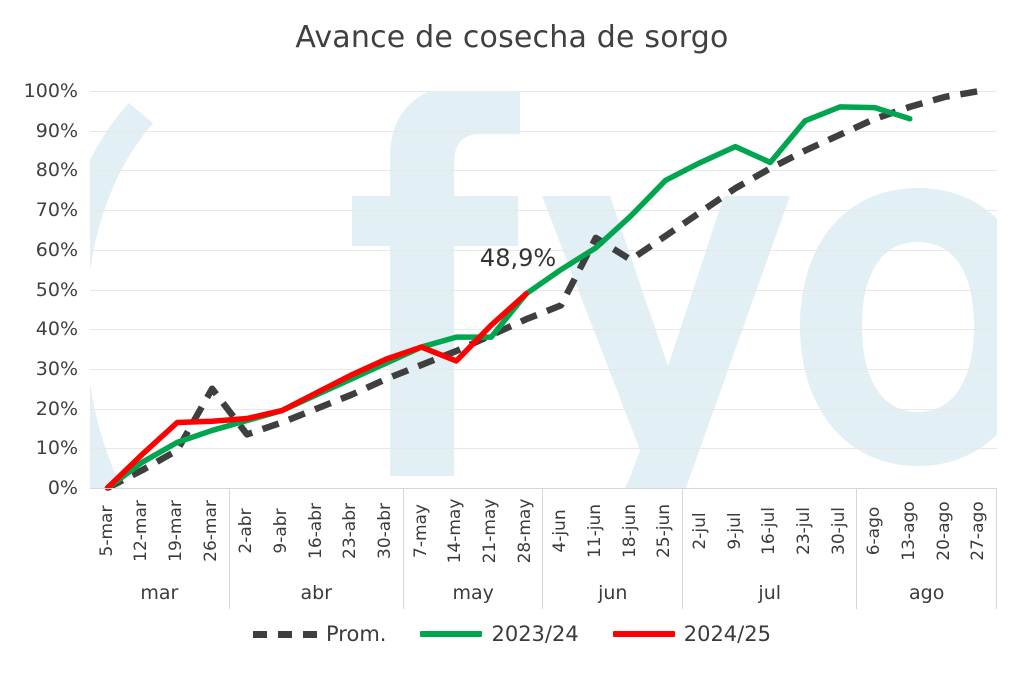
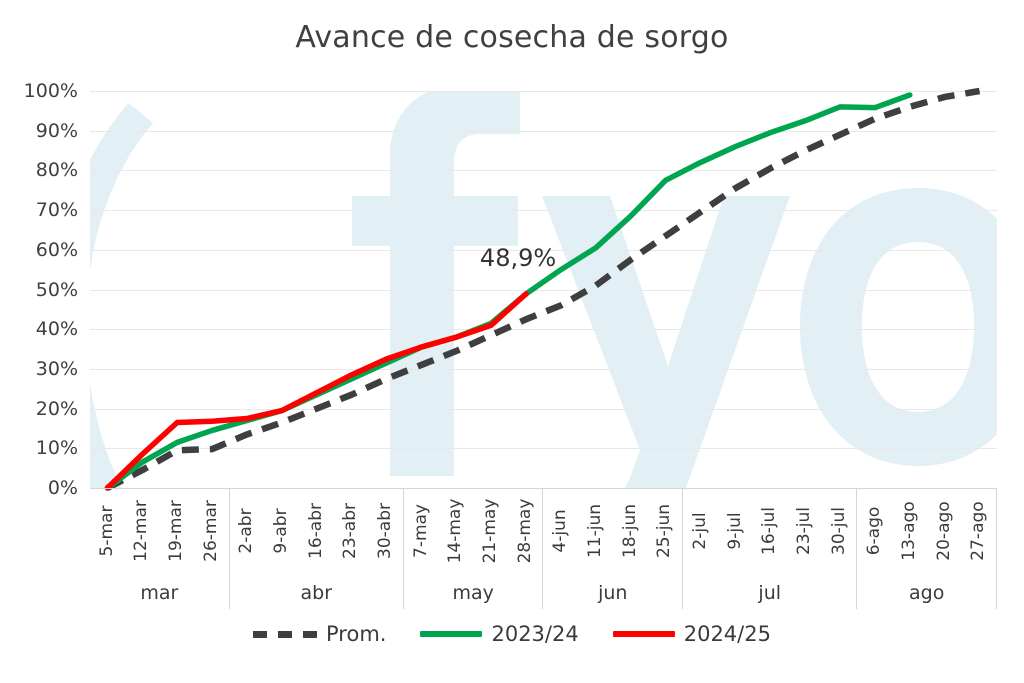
Prom./26-mar: 25% -> 10%
2024/25/14-may: 32% -> 38%
2023/24/21-may: 38% -> 42%
Prom./11-jun: 63% -> 51%
2023/24/16-jul: 82% -> 90%
2023/24/13-ago: 93% -> 99%
